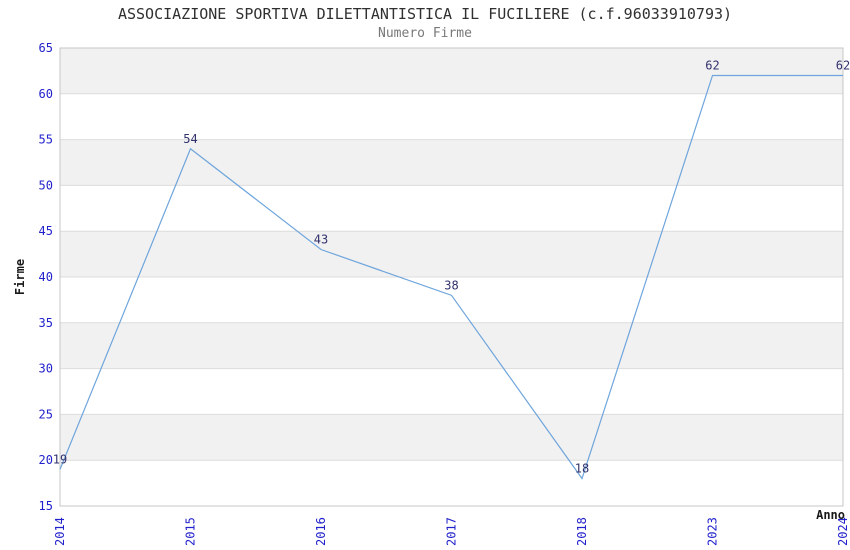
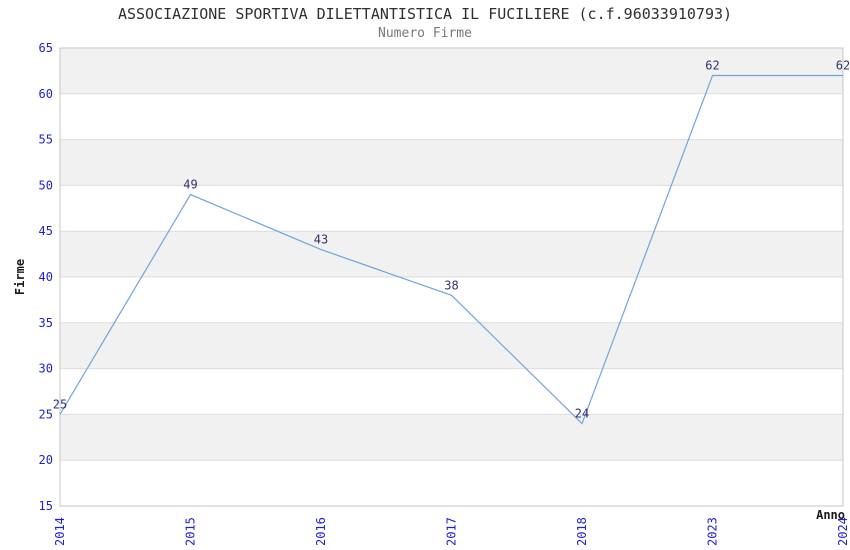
2014: 19 -> 25
2015: 54 -> 49
2018: 18 -> 24
